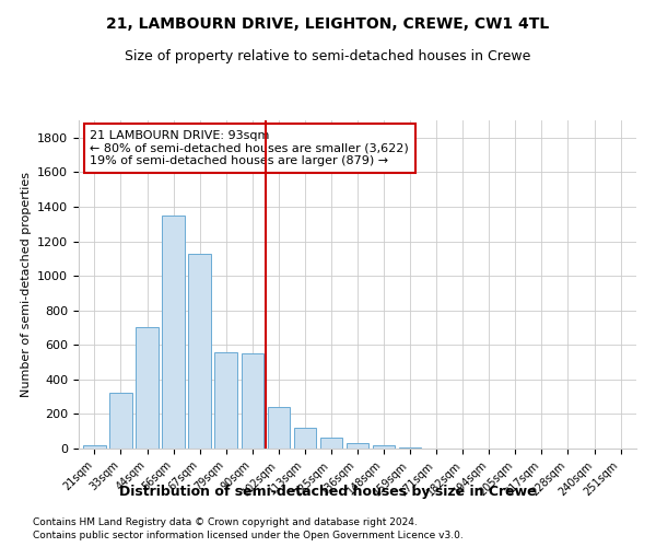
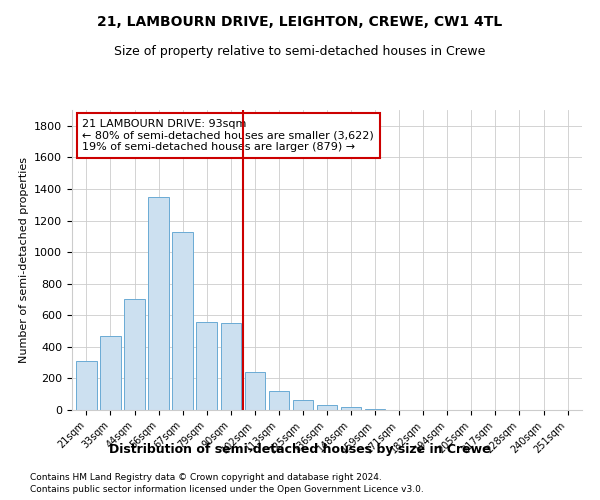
21sqm: 20 -> 310
33sqm: 320 -> 470
